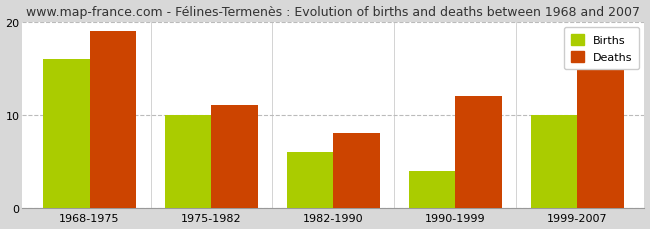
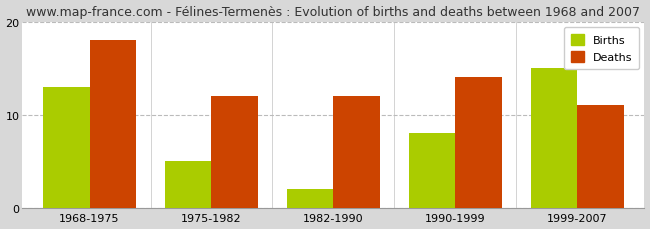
Births/1968-1975: 16 -> 13
Deaths/1968-1975: 19 -> 18
Births/1975-1982: 10 -> 5
Deaths/1975-1982: 11 -> 12
Births/1982-1990: 6 -> 2
Deaths/1982-1990: 8 -> 12
Births/1990-1999: 4 -> 8
Deaths/1990-1999: 12 -> 14
Births/1999-2007: 10 -> 15
Deaths/1999-2007: 15 -> 11
